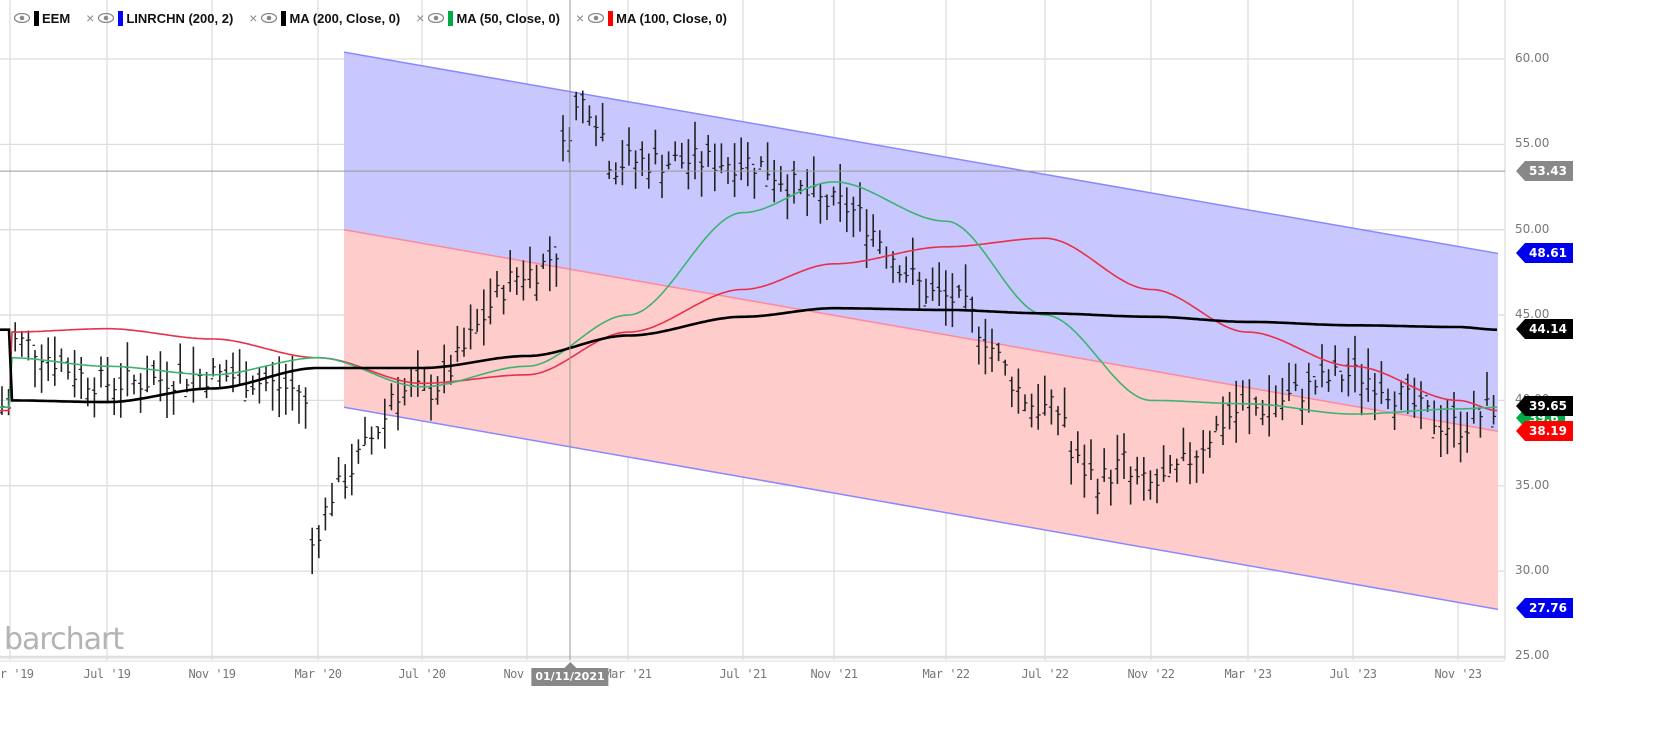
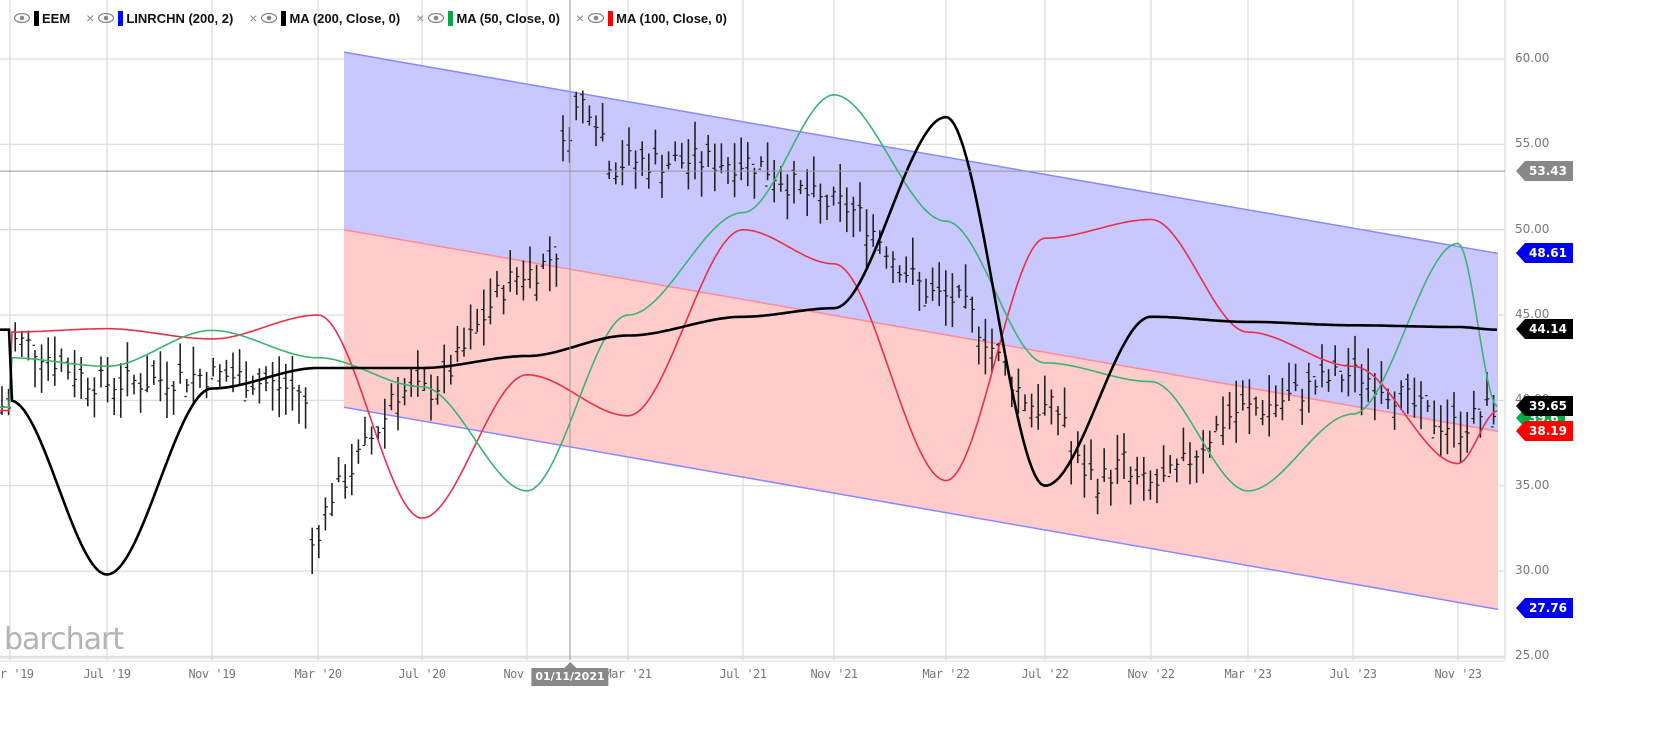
MA (200, Close, 0)/Jul '19: 39.9 -> 29.8
MA (50, Close, 0)/Nov '19: 41.5 -> 44.1
MA (100, Close, 0)/Mar '20: 42.5 -> 45.0
MA (100, Close, 0)/Jul '20: 41.0 -> 33.1
MA (50, Close, 0)/Nov '20: 42.0 -> 34.7
MA (100, Close, 0)/Mar '21: 44.0 -> 39.1
MA (100, Close, 0)/Jul '21: 46.5 -> 50.0
MA (50, Close, 0)/Nov '21: 52.8 -> 57.9
MA (200, Close, 0)/Mar '22: 45.3 -> 56.6
MA (100, Close, 0)/Mar '22: 49.0 -> 35.3
MA (200, Close, 0)/Jul '22: 45.1 -> 35.0
MA (50, Close, 0)/Jul '22: 45.0 -> 42.2
MA (50, Close, 0)/Nov '22: 40.0 -> 41.1
MA (100, Close, 0)/Nov '22: 46.5 -> 50.6
MA (50, Close, 0)/Mar '23: 39.8 -> 34.7
MA (50, Close, 0)/Nov '23: 39.5 -> 49.2
MA (100, Close, 0)/Nov '23: 40.0 -> 36.3
